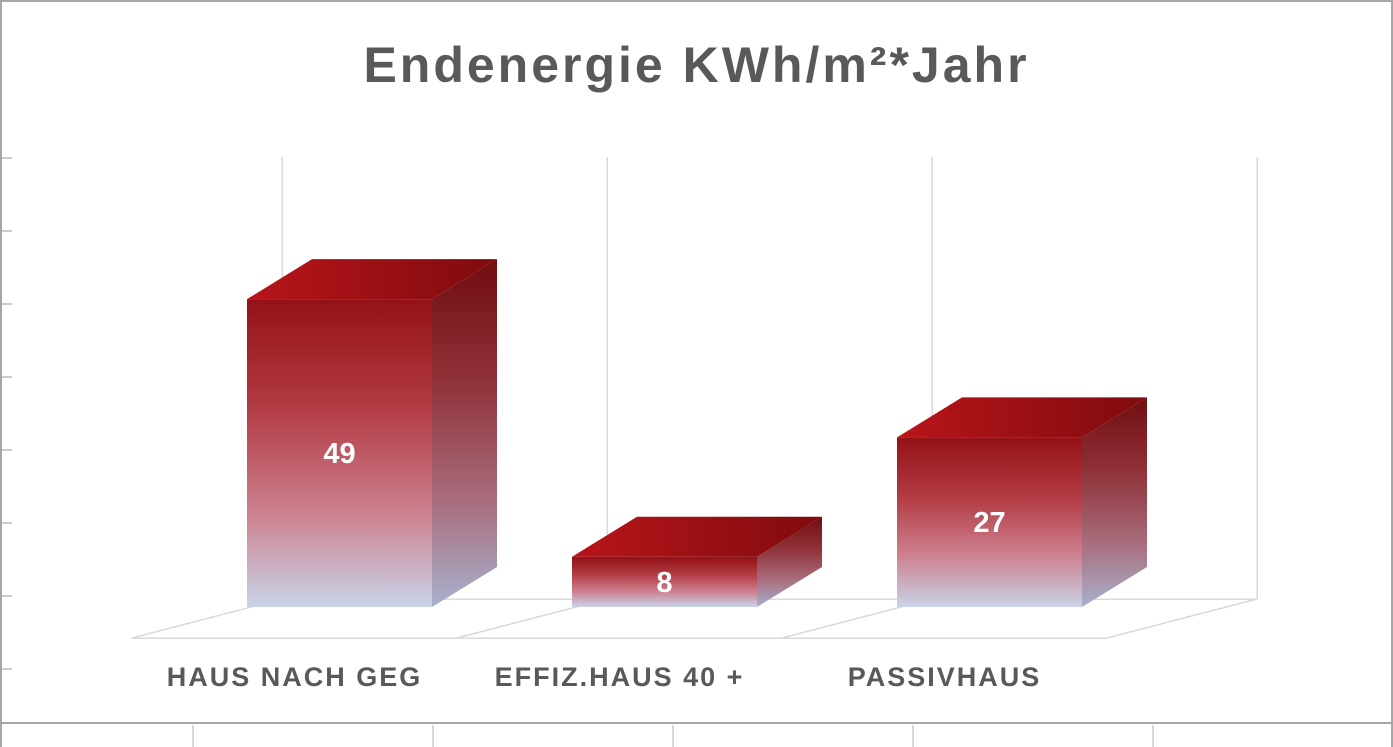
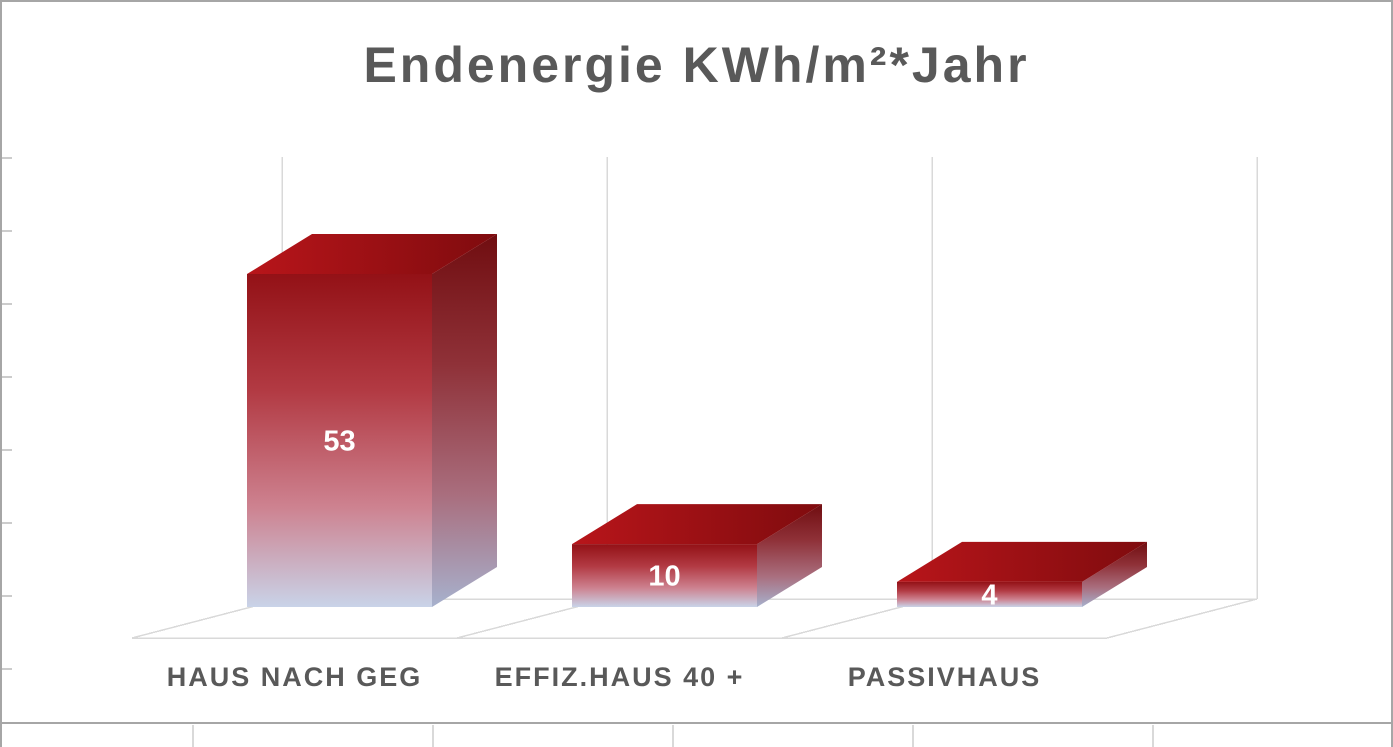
HAUS NACH GEG: 49 -> 53
EFFIZ.HAUS 40 +: 8 -> 10
PASSIVHAUS: 27 -> 4
